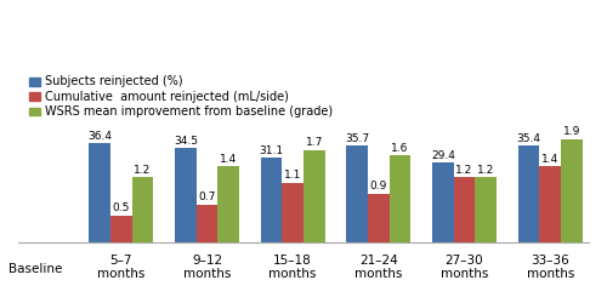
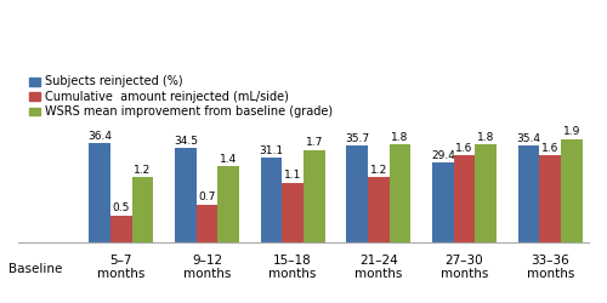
Cumulative amount reinjected (mL/side)/21–24 months: 0.9 -> 1.2
WSRS mean improvement from baseline (grade)/21–24 months: 1.6 -> 1.8
Cumulative amount reinjected (mL/side)/27–30 months: 1.2 -> 1.6
WSRS mean improvement from baseline (grade)/27–30 months: 1.2 -> 1.8
Cumulative amount reinjected (mL/side)/33–36 months: 1.4 -> 1.6
